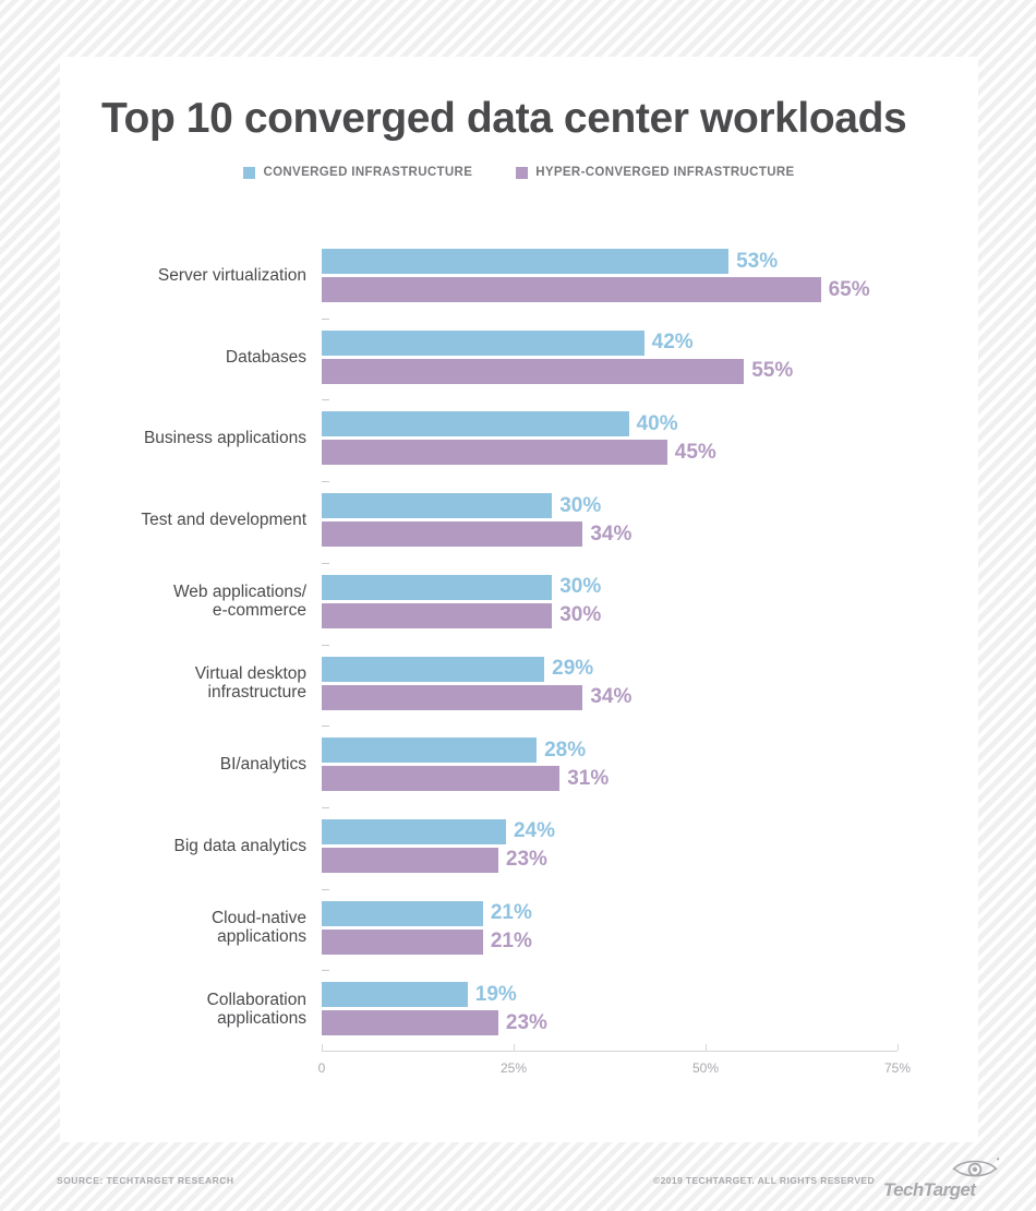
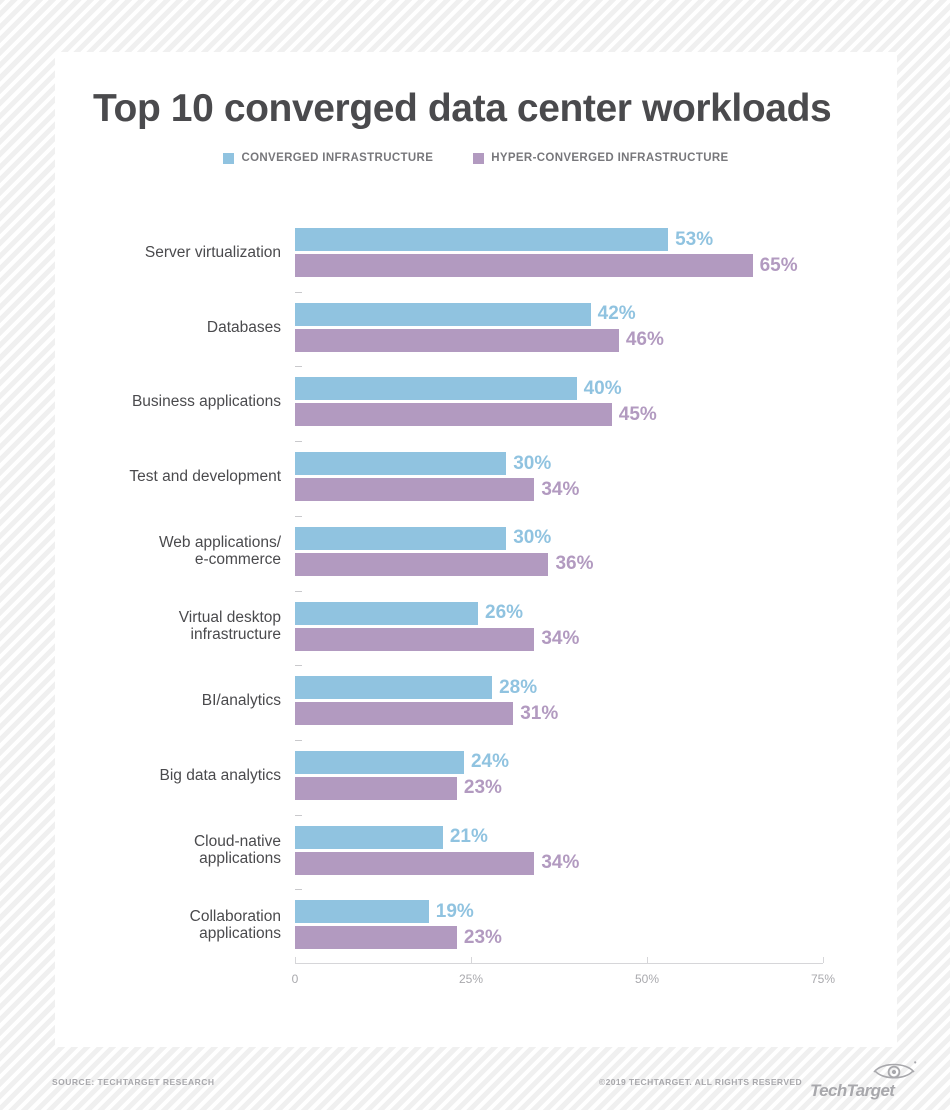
HYPER-CONVERGED INFRASTRUCTURE/Databases: 55% -> 46%
HYPER-CONVERGED INFRASTRUCTURE/Web applications/ e-commerce: 30% -> 36%
CONVERGED INFRASTRUCTURE/Virtual desktop infrastructure: 29% -> 26%
HYPER-CONVERGED INFRASTRUCTURE/Cloud-native applications: 21% -> 34%
